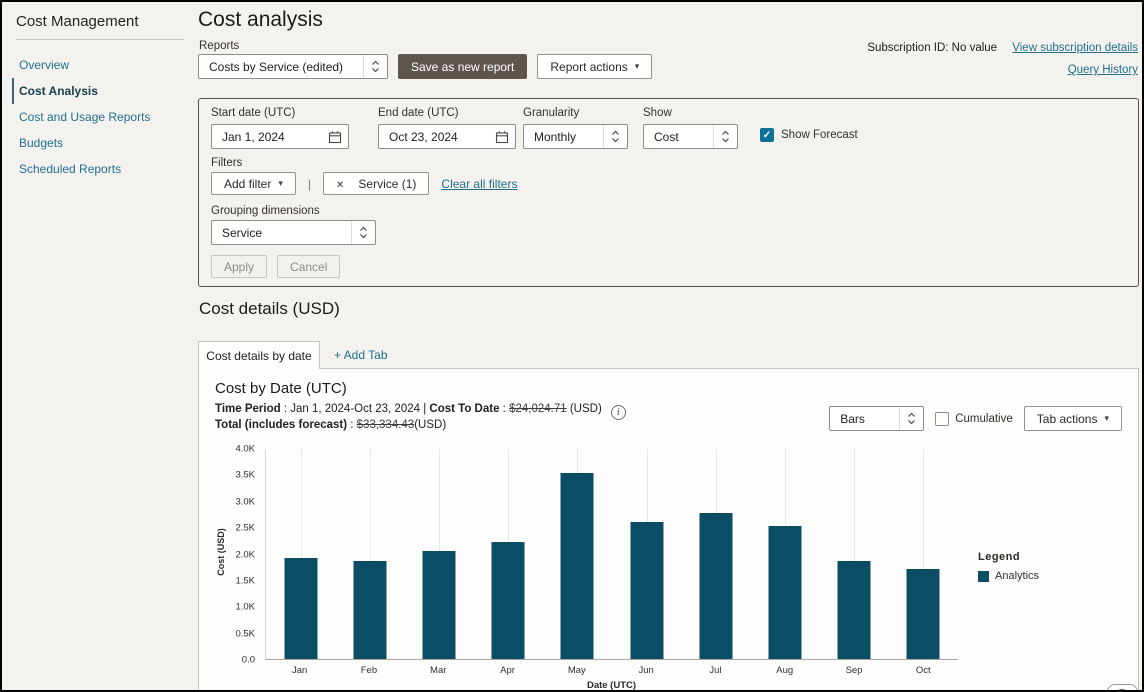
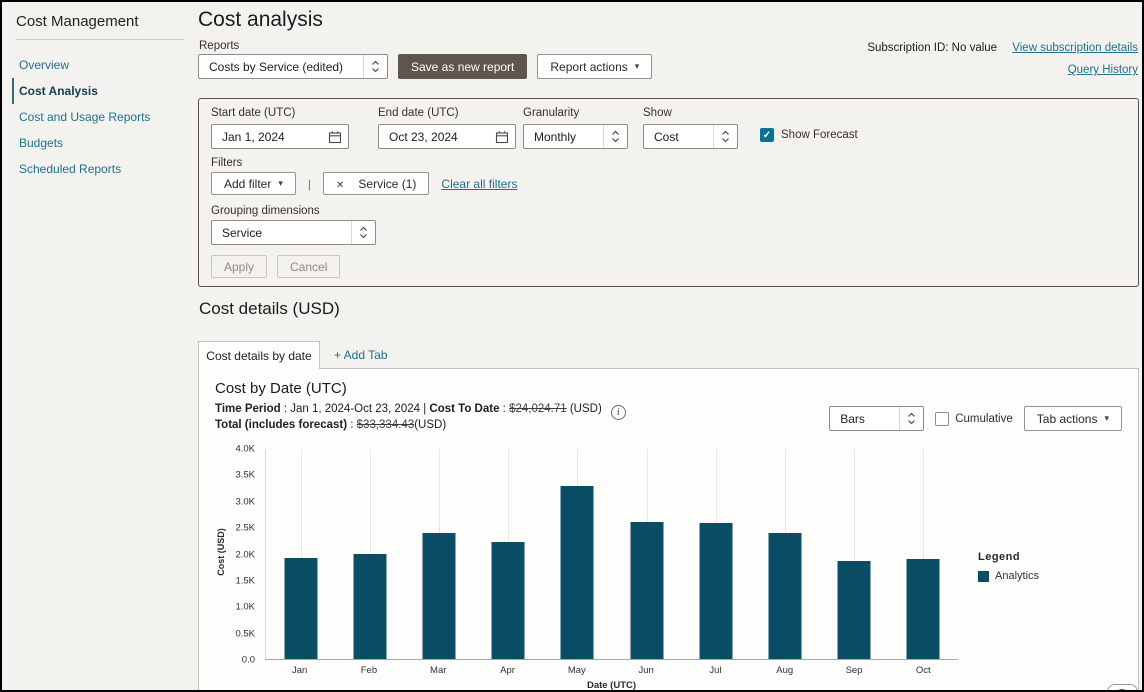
Feb: 1.9K -> 2.0K
Mar: 2.0K -> 2.4K
May: 3.6K -> 3.3K
Jul: 2.8K -> 2.6K
Aug: 2.5K -> 2.4K
Oct: 1.7K -> 1.9K
